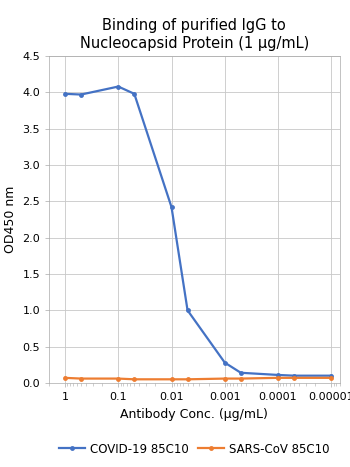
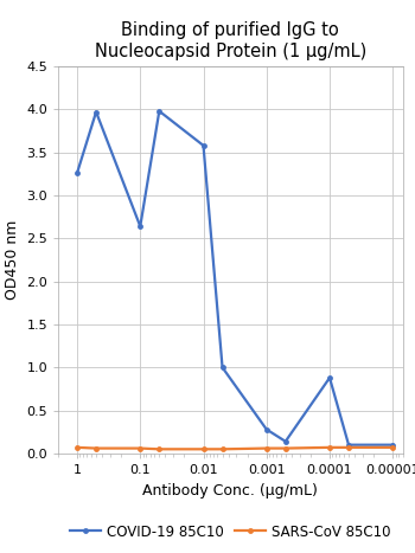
COVID-19 85C10/1: 3.98 -> 3.26
COVID-19 85C10/0.1: 4.08 -> 2.64
COVID-19 85C10/0.01: 2.42 -> 3.58
COVID-19 85C10/0.0001: 0.11 -> 0.88
